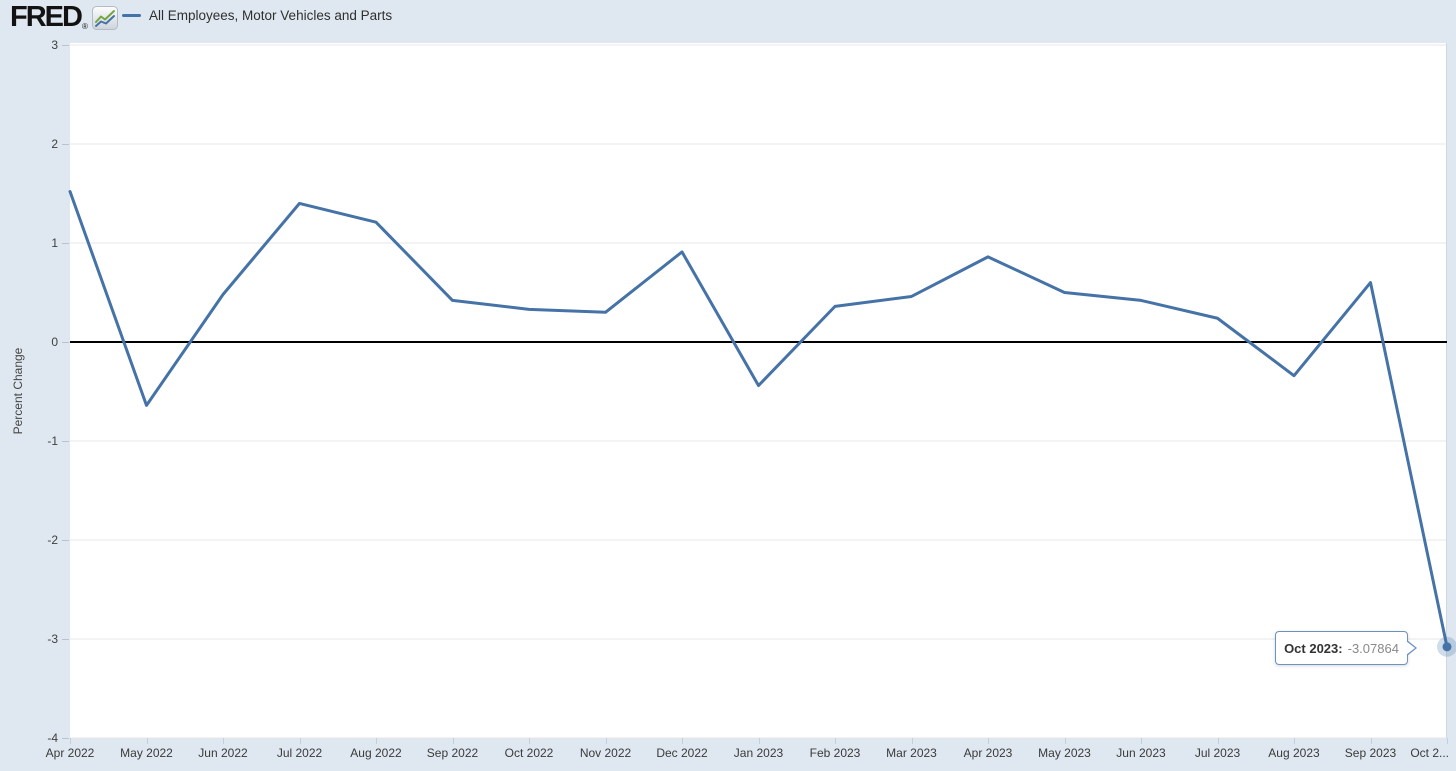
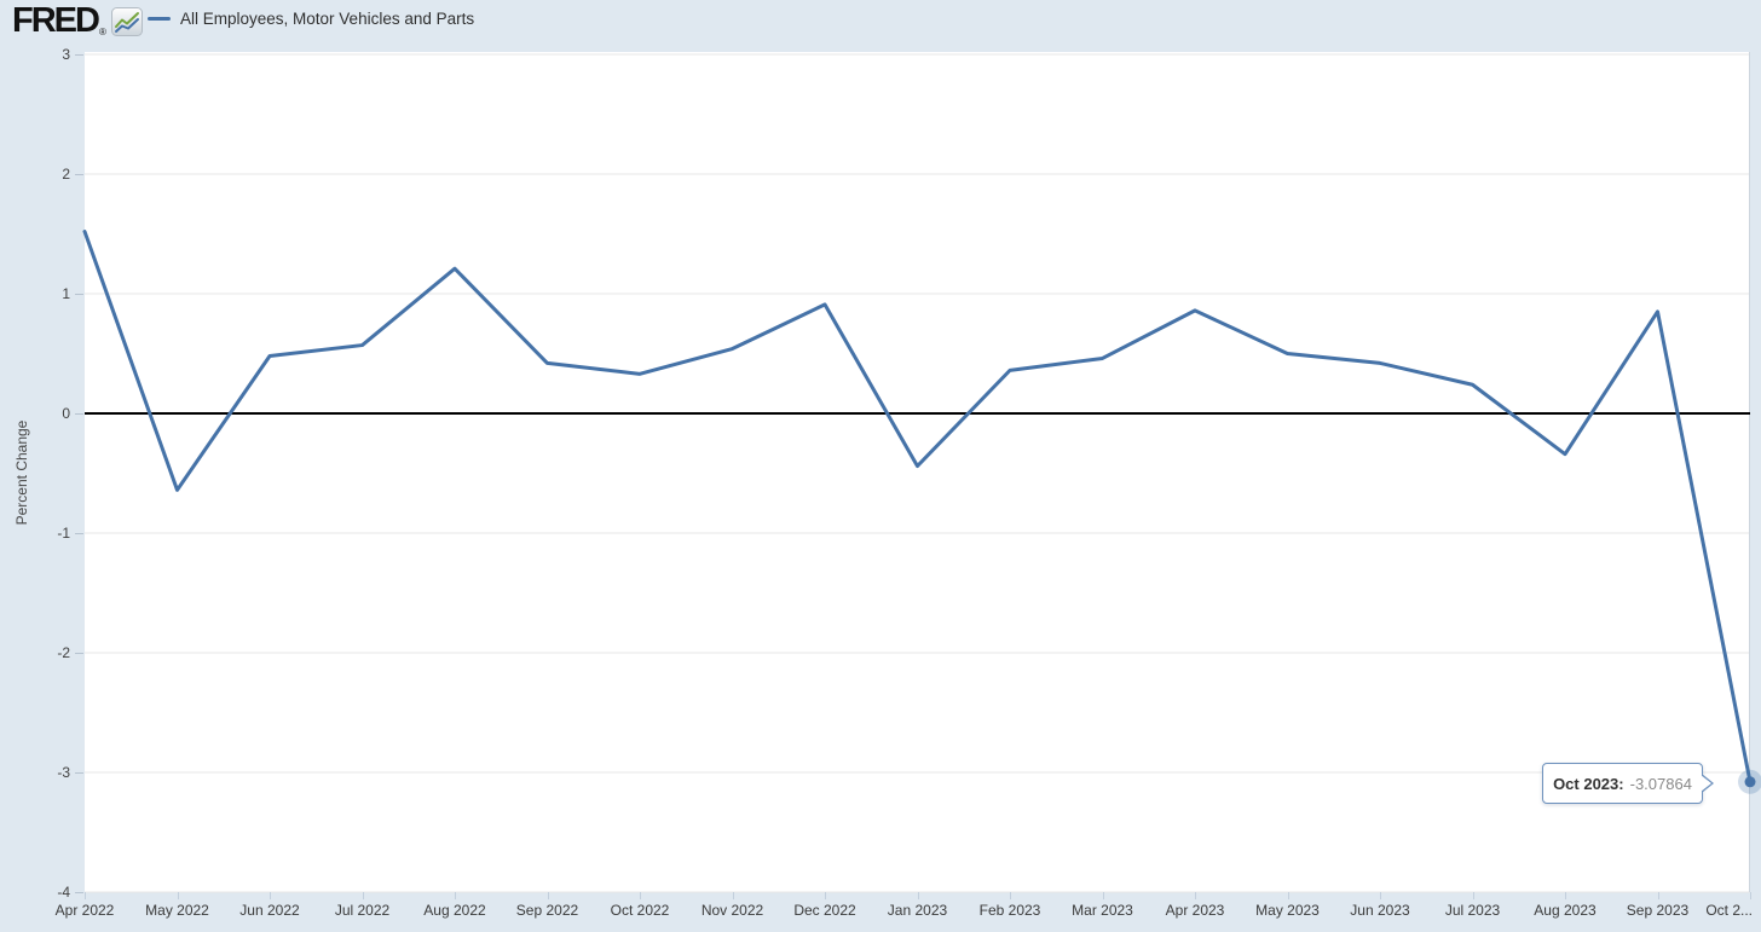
Jul 2022: 1.4 -> 0.6
Nov 2022: 0.3 -> 0.5
Sep 2023: 0.6 -> 0.8
